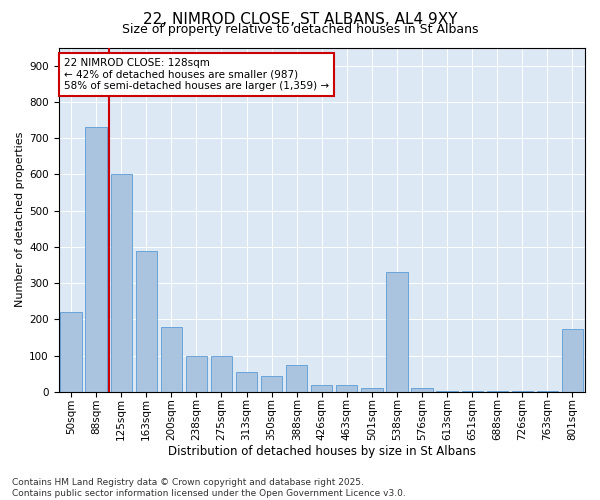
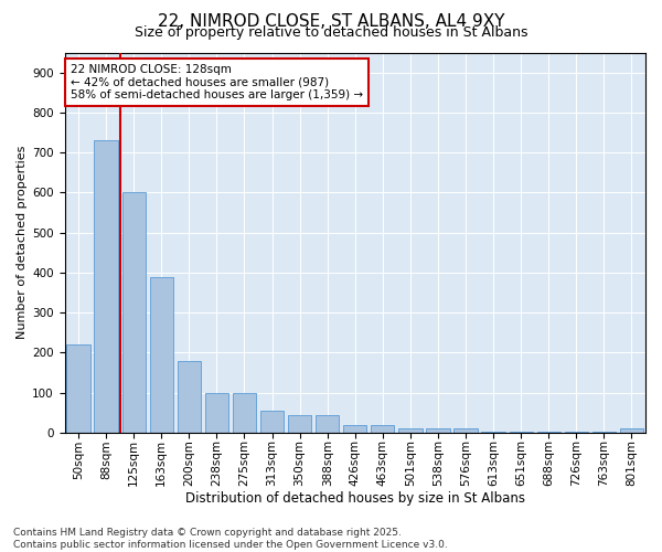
388sqm: 75 -> 45
538sqm: 330 -> 10
801sqm: 175 -> 10
